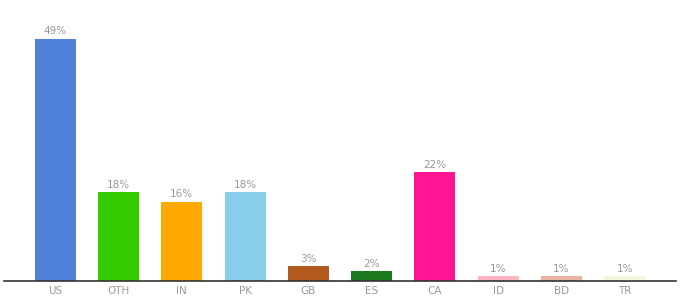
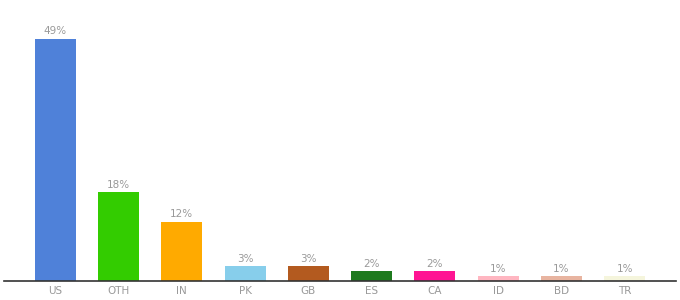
IN: 16% -> 12%
PK: 18% -> 3%
CA: 22% -> 2%
